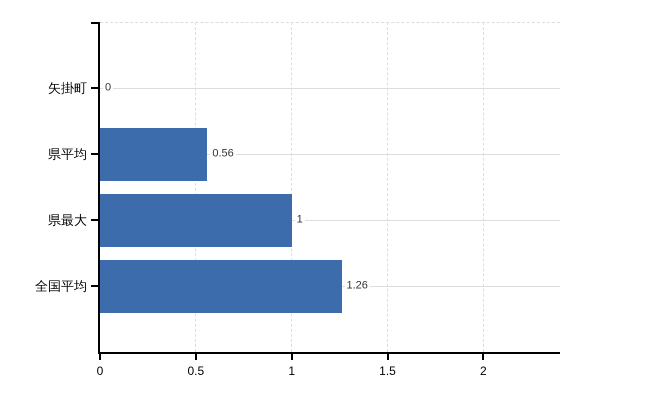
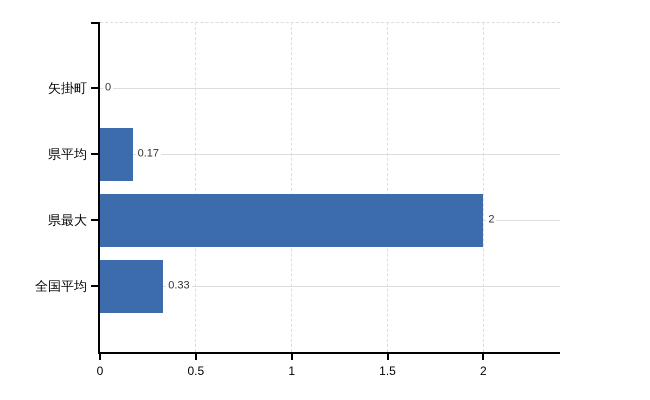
県平均: 0.56 -> 0.17
県最大: 1 -> 2
全国平均: 1.26 -> 0.33
